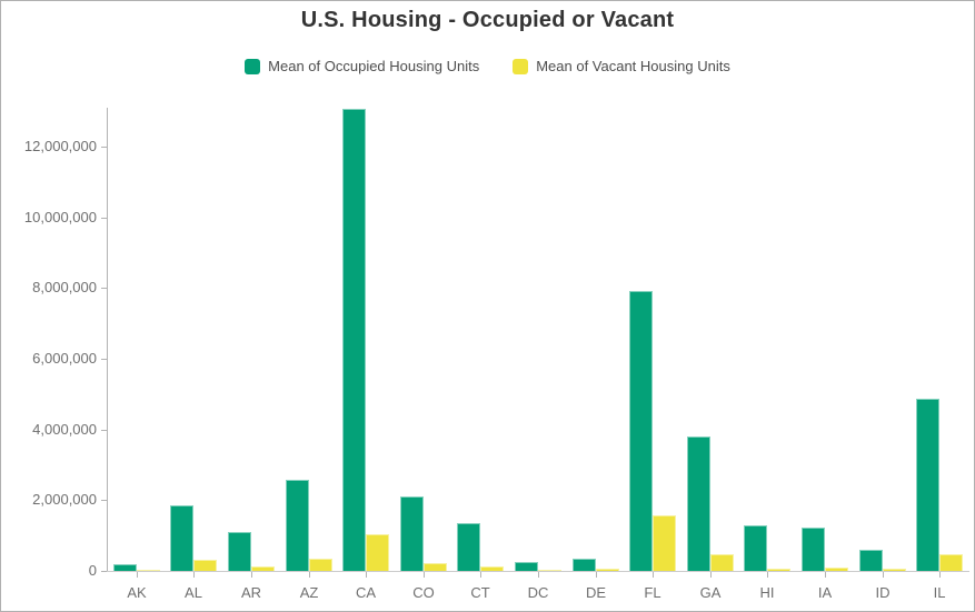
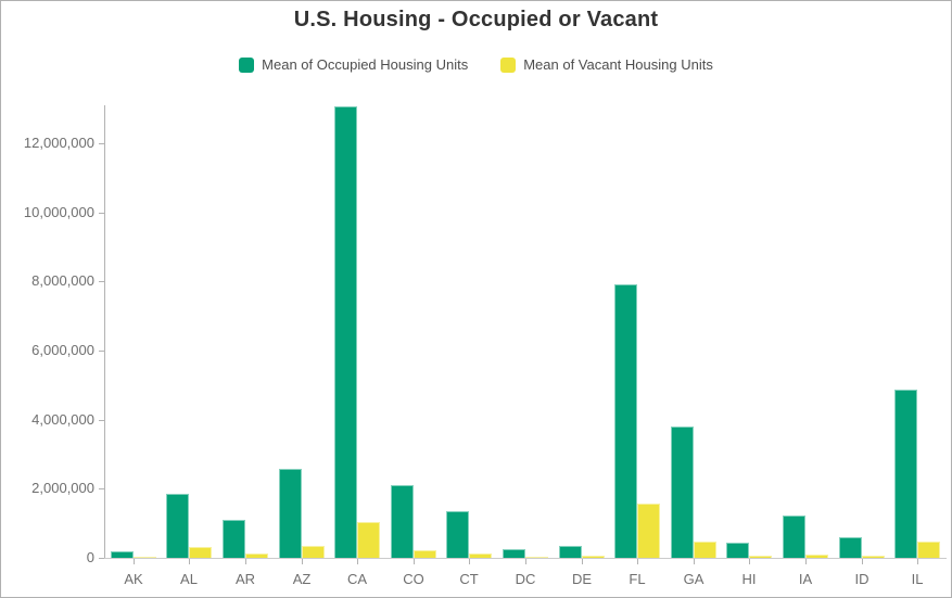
Mean of Occupied Housing Units/HI: 1300000 -> 400000
